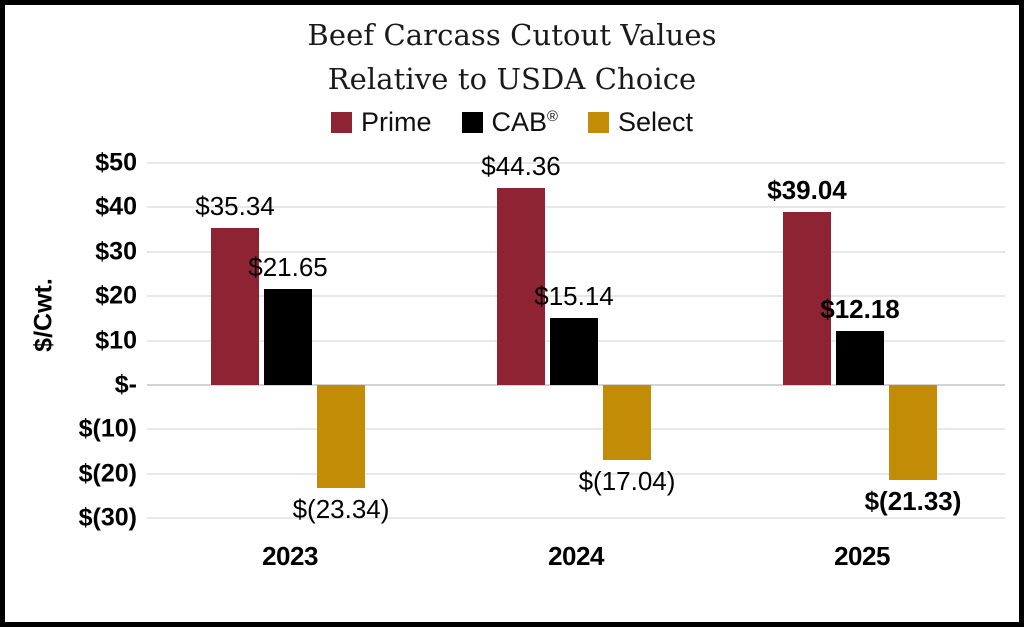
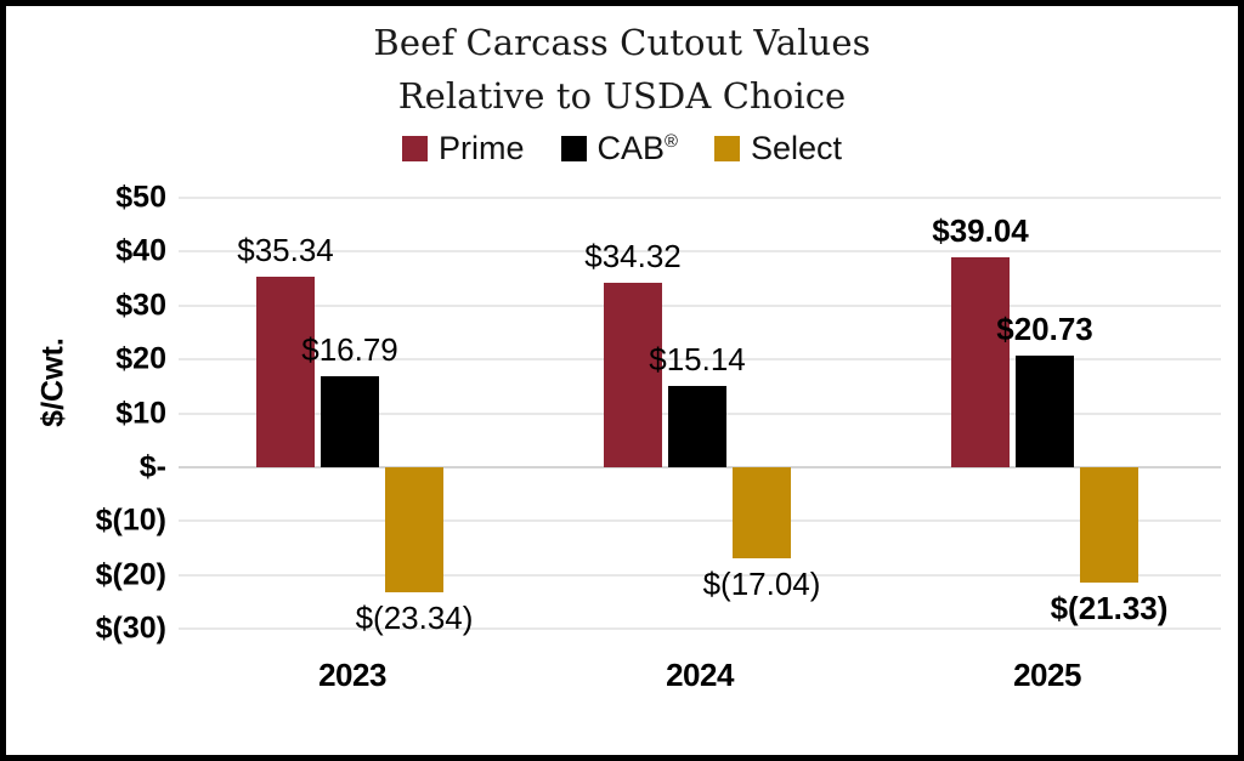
CAB®/2023: $21.65 -> $16.79
Prime/2024: $44.36 -> $34.32
CAB®/2025: $12.18 -> $20.73
